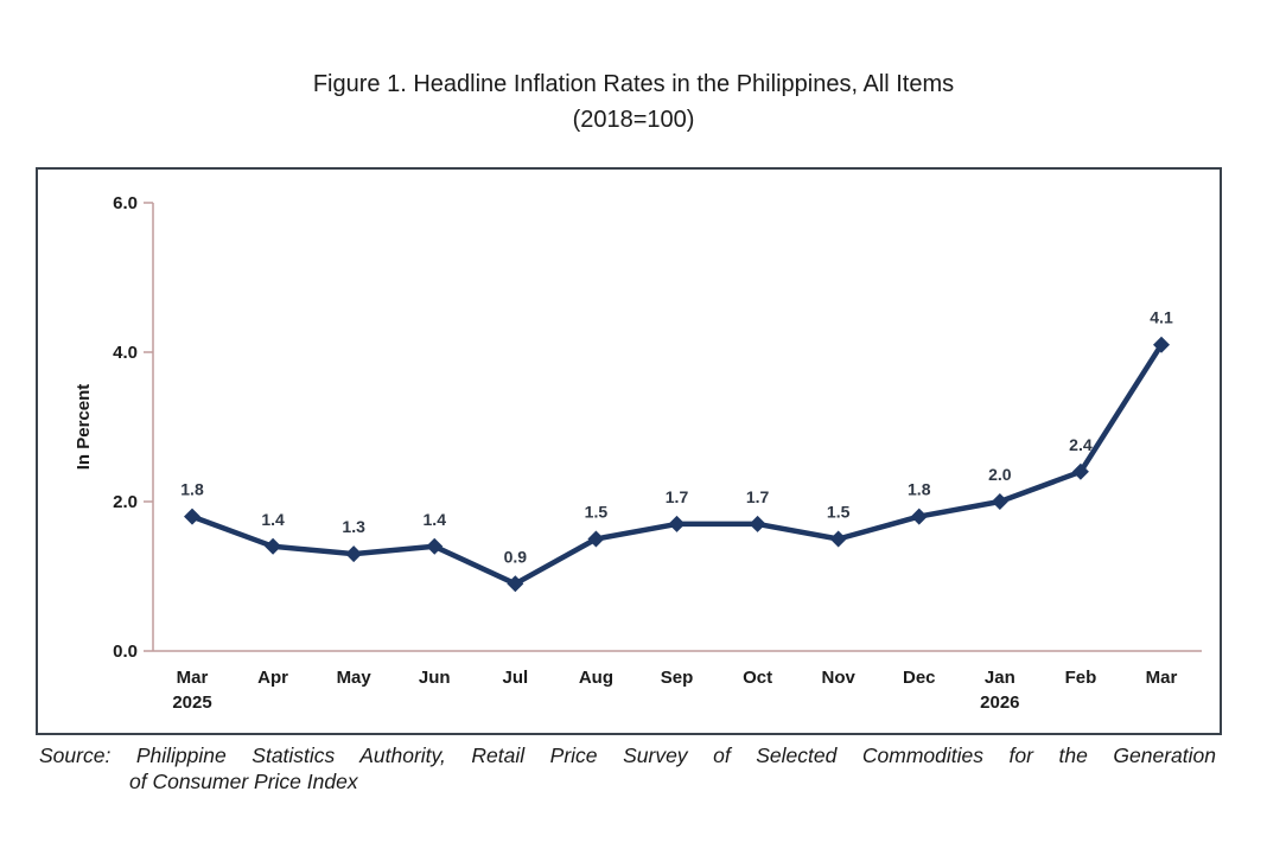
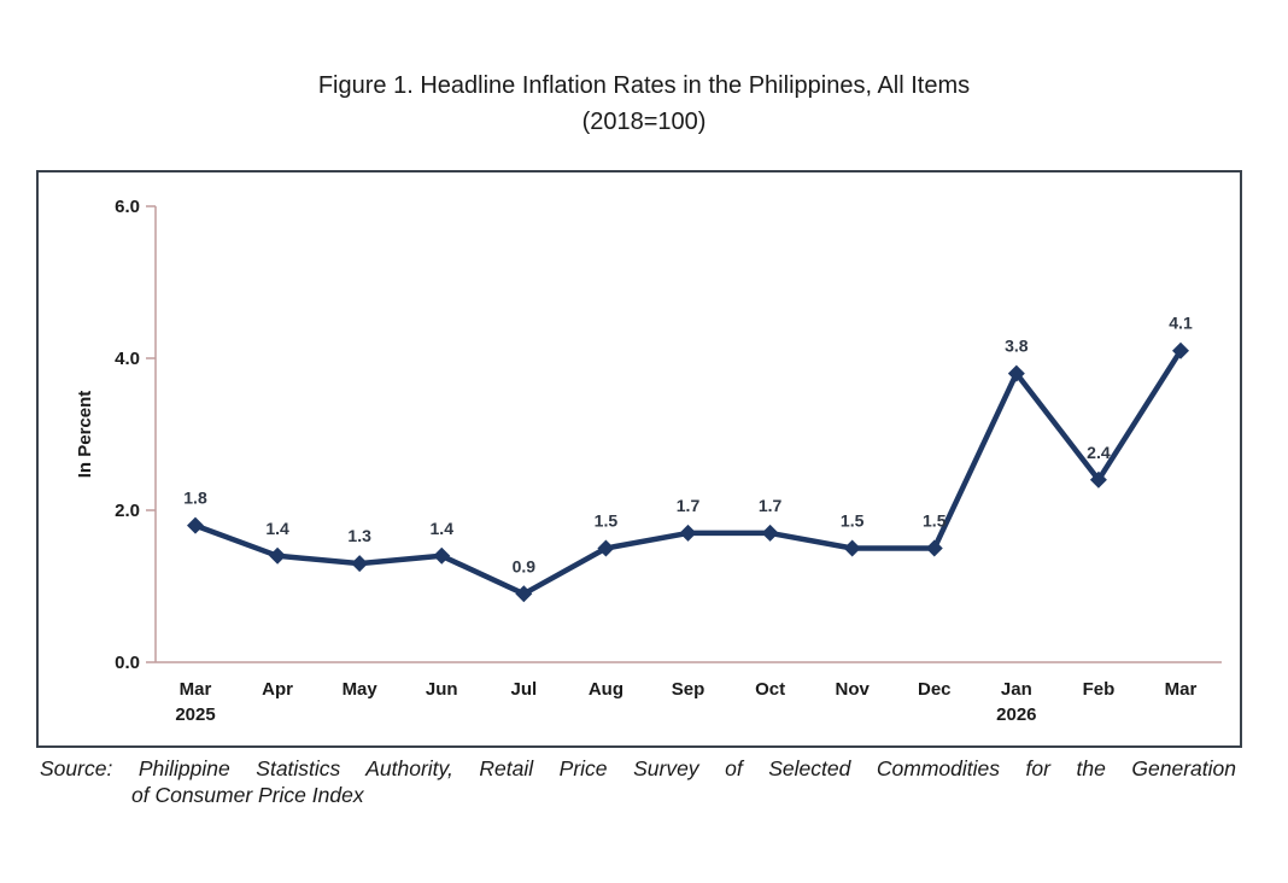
Dec: 1.8 -> 1.5
Jan 2026: 2.0 -> 3.8
